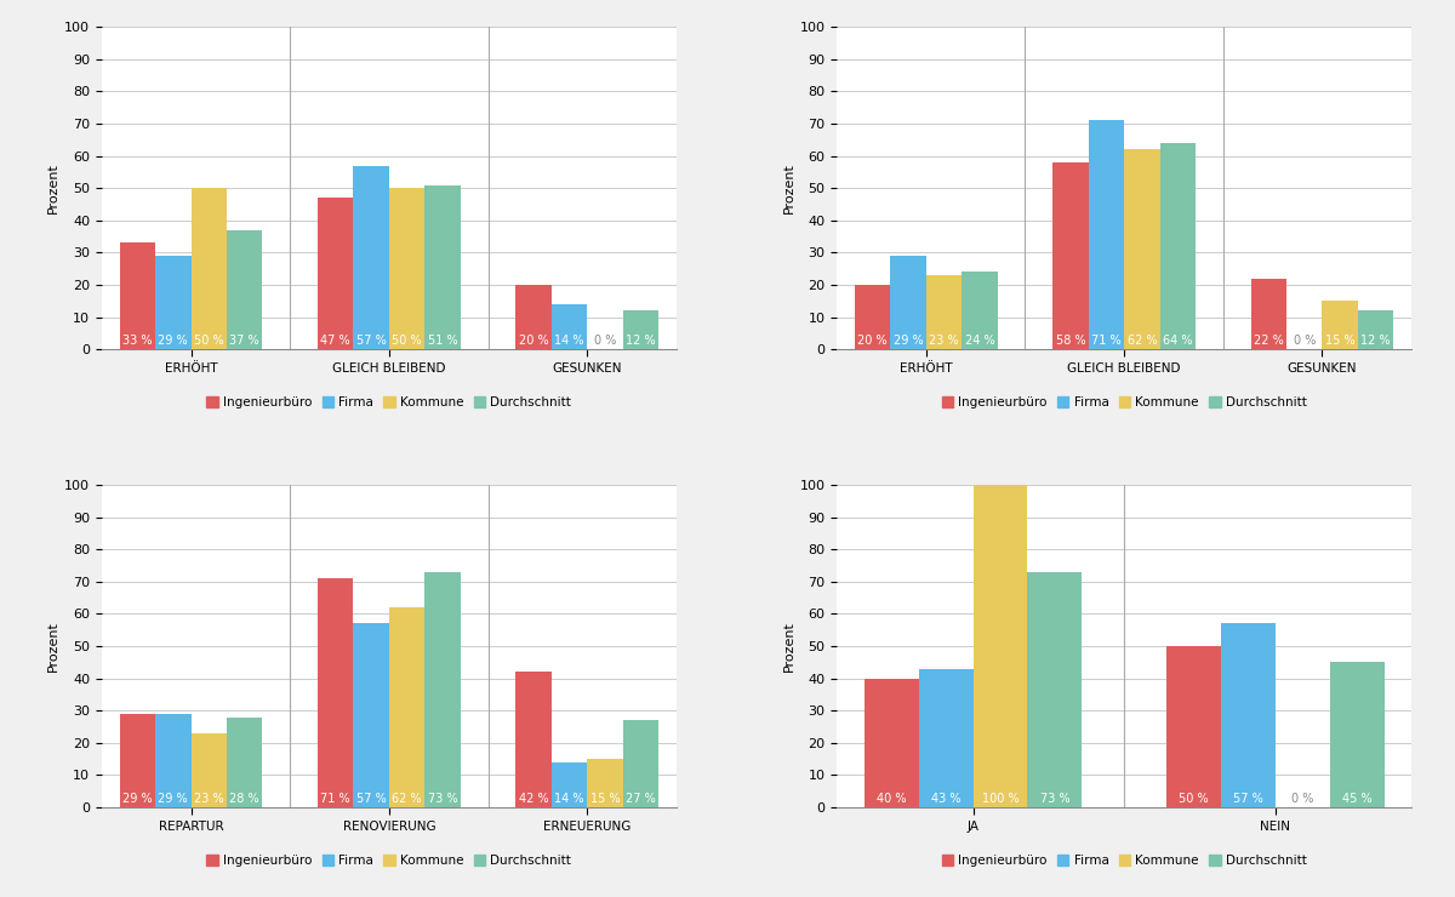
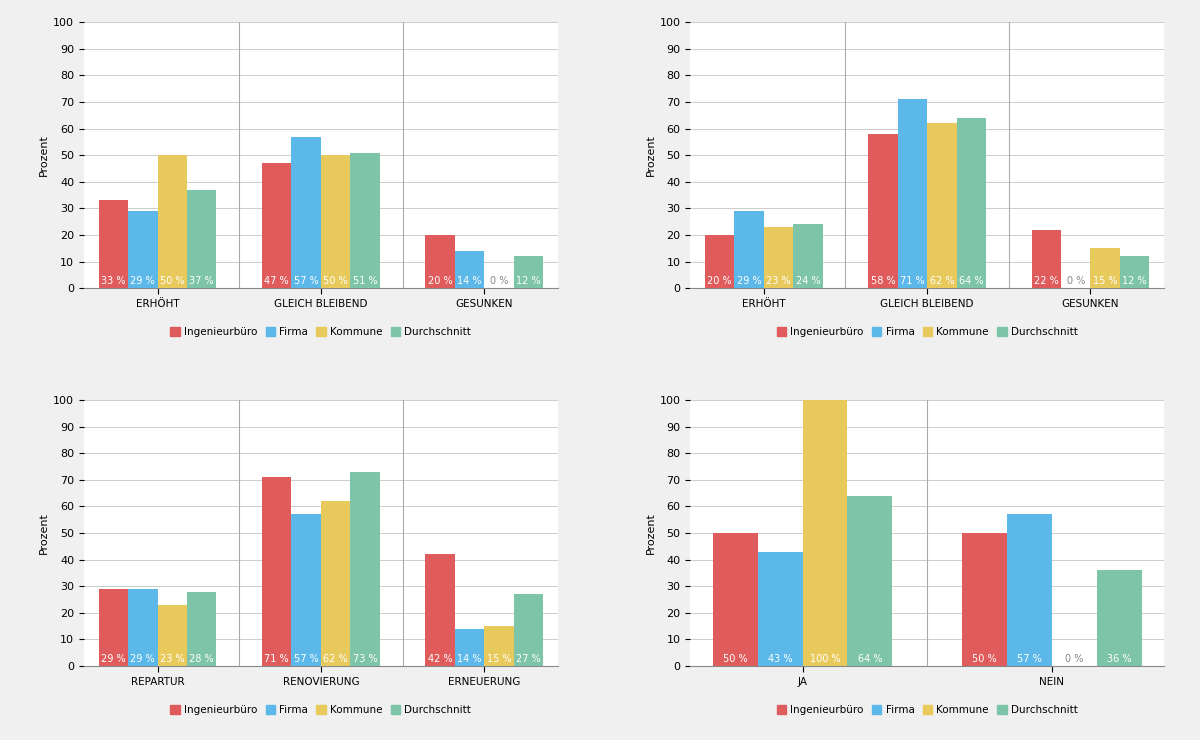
Ingenieurbüro/JA: 40 -> 50
Durchschnitt/JA: 73 -> 64
Durchschnitt/NEIN: 45 -> 36
